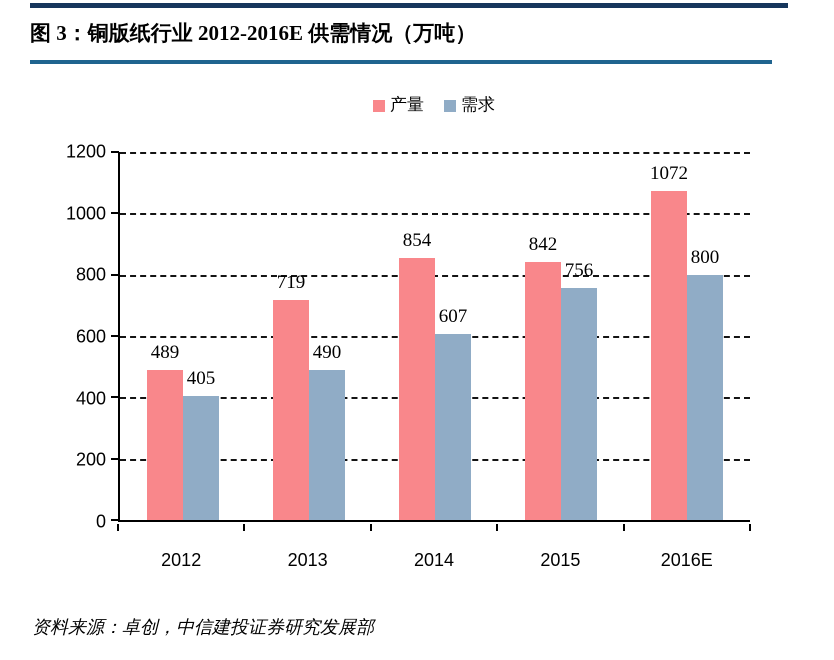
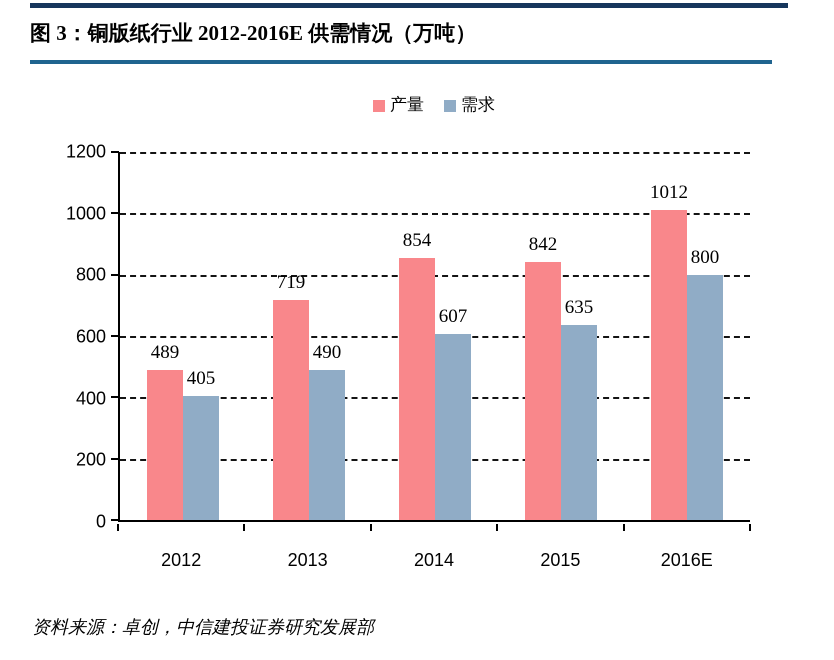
需求/2015: 756 -> 635
产量/2016E: 1072 -> 1012
